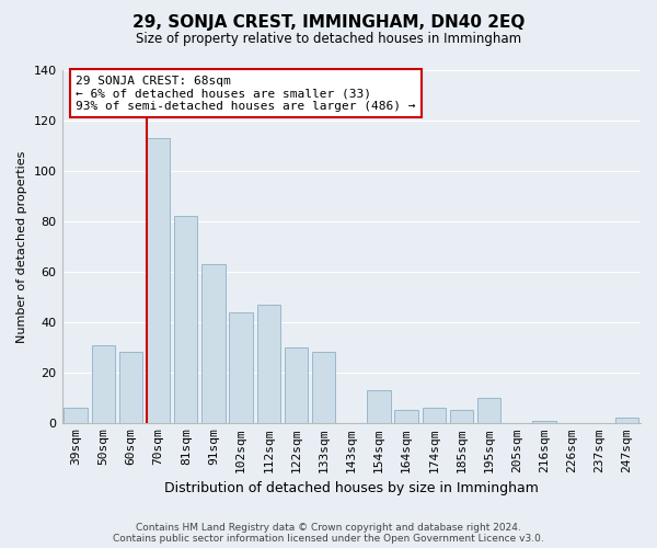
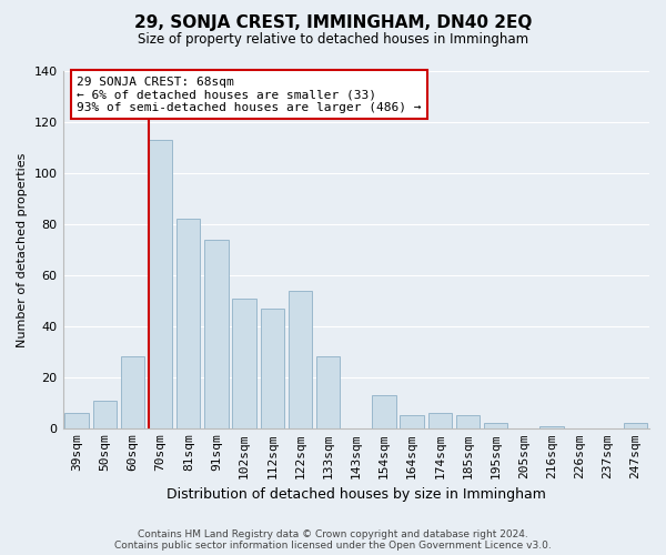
50sqm: 31 -> 11
91sqm: 63 -> 74
102sqm: 44 -> 51
122sqm: 30 -> 54
195sqm: 10 -> 2
